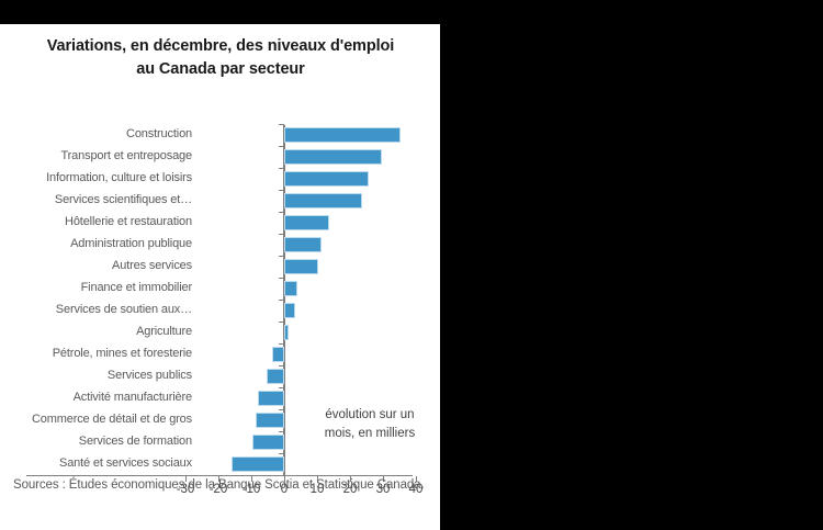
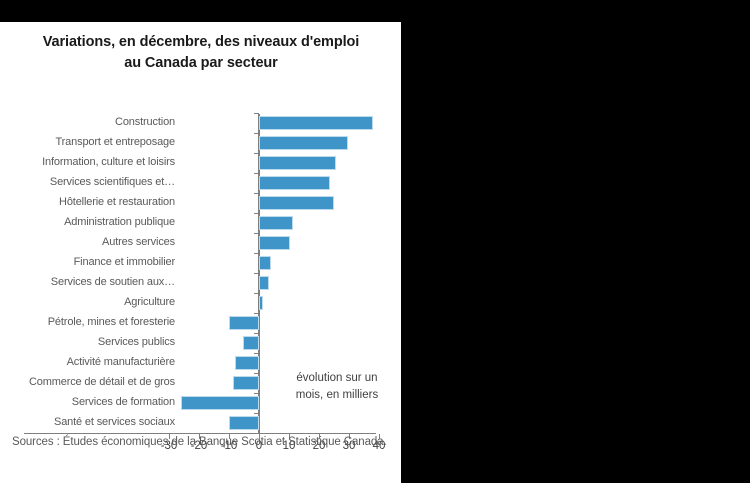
Construction: 35 -> 38
Hôtellerie et restauration: 14 -> 25
Pétrole, mines et foresterie: -4 -> -10
Services de formation: -10 -> -26
Santé et services sociaux: -16 -> -10
